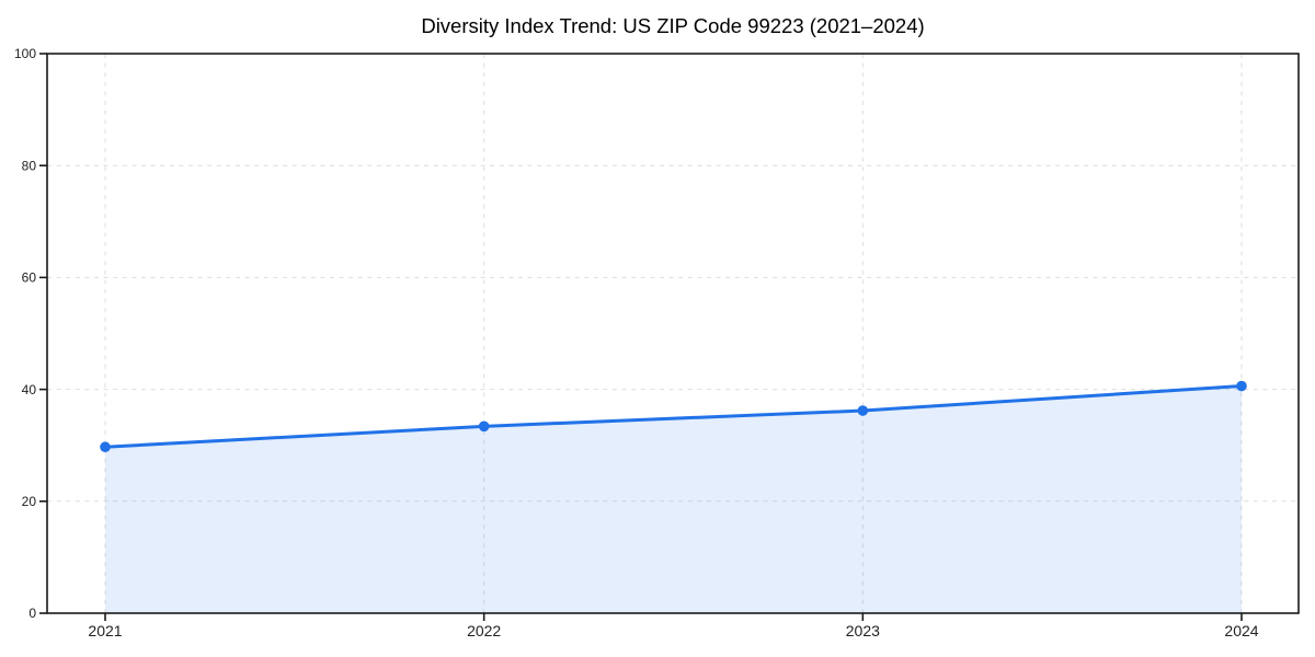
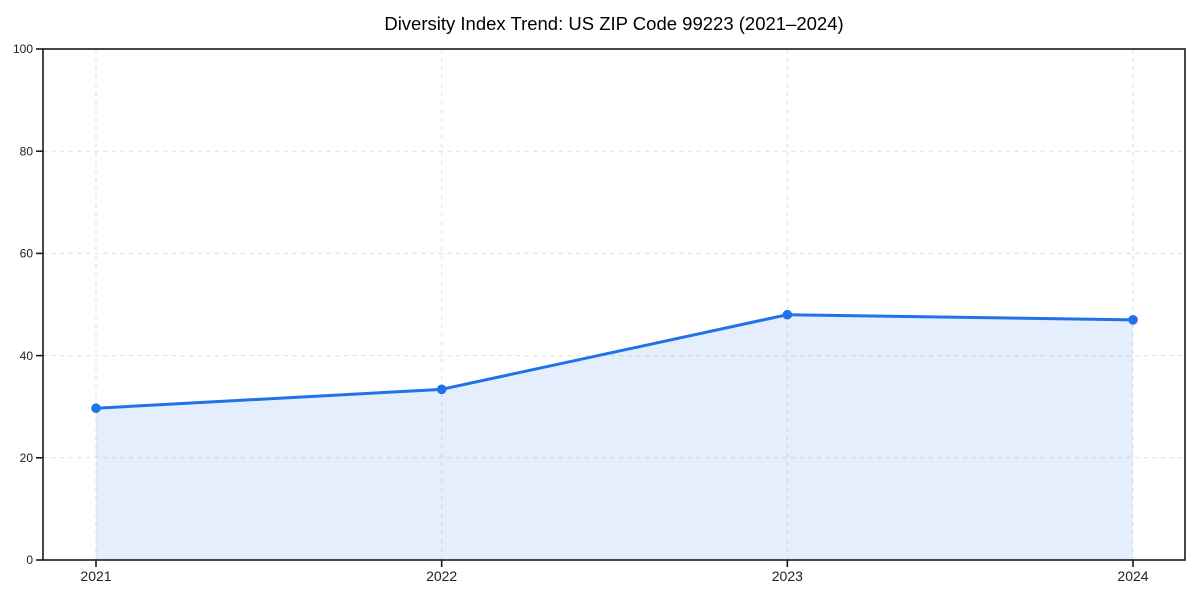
2023: 36 -> 48
2024: 41 -> 47
